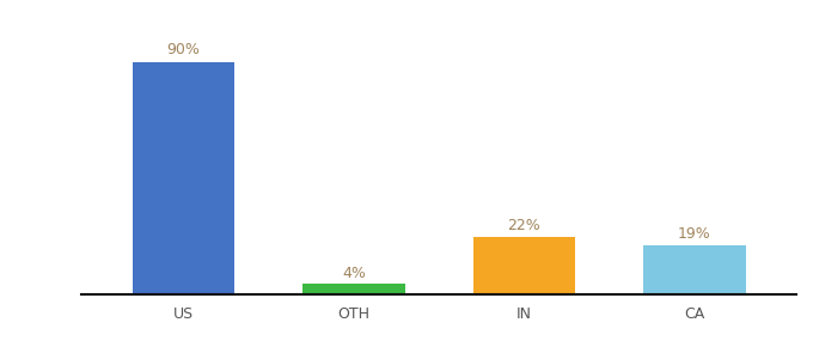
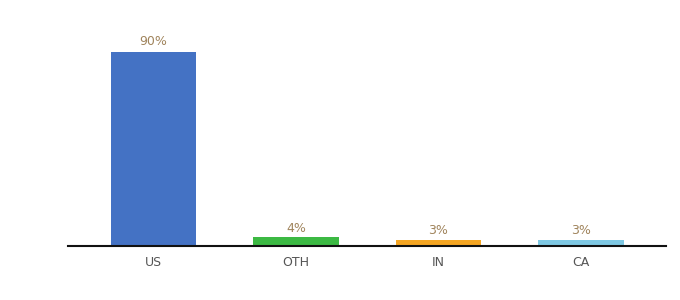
IN: 22% -> 3%
CA: 19% -> 3%
